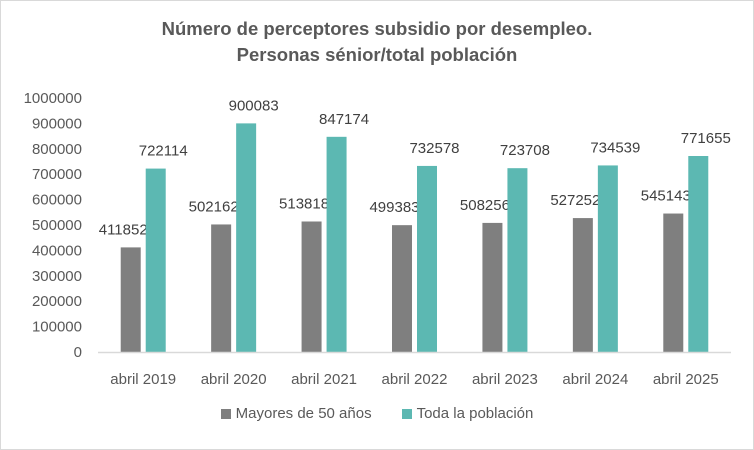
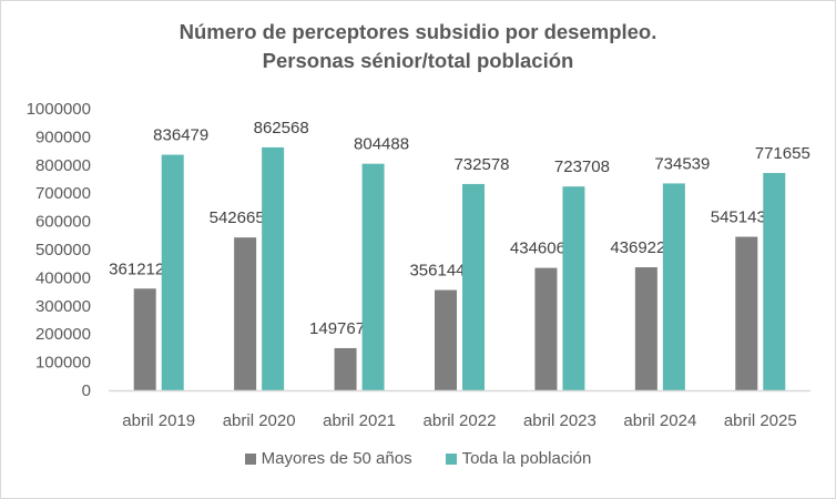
Mayores de 50 años/abril 2019: 411852 -> 361212
Toda la población/abril 2019: 722114 -> 836479
Mayores de 50 años/abril 2020: 502162 -> 542665
Toda la población/abril 2020: 900083 -> 862568
Mayores de 50 años/abril 2021: 513818 -> 149767
Toda la población/abril 2021: 847174 -> 804488
Mayores de 50 años/abril 2022: 499383 -> 356144
Mayores de 50 años/abril 2023: 508256 -> 434606
Mayores de 50 años/abril 2024: 527252 -> 436922
